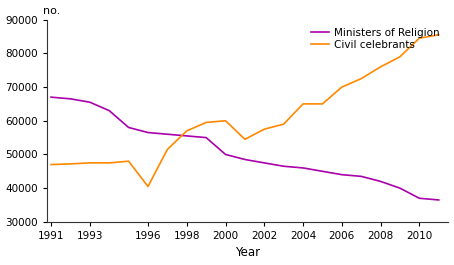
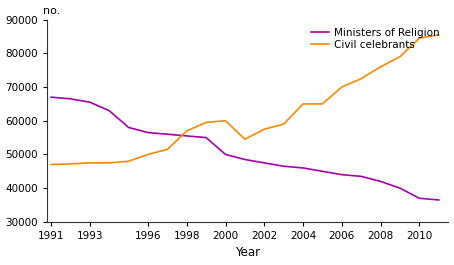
Civil celebrants/1996: 40500 -> 50000
